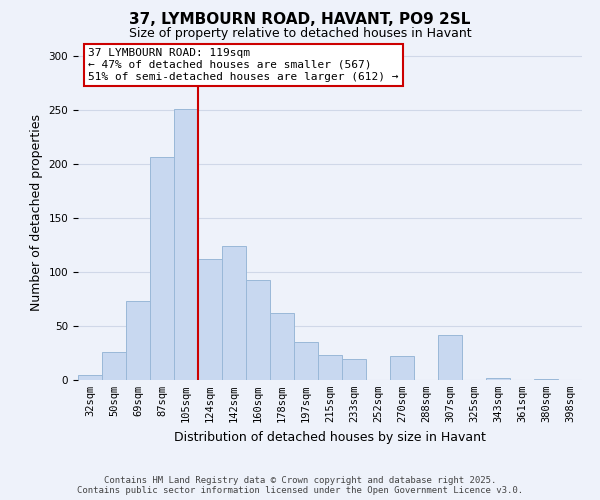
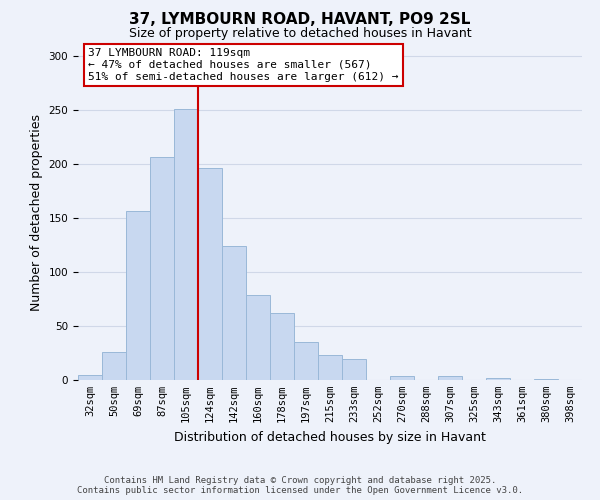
69sqm: 73 -> 156
124sqm: 112 -> 196
160sqm: 93 -> 79
270sqm: 22 -> 4
307sqm: 42 -> 4
